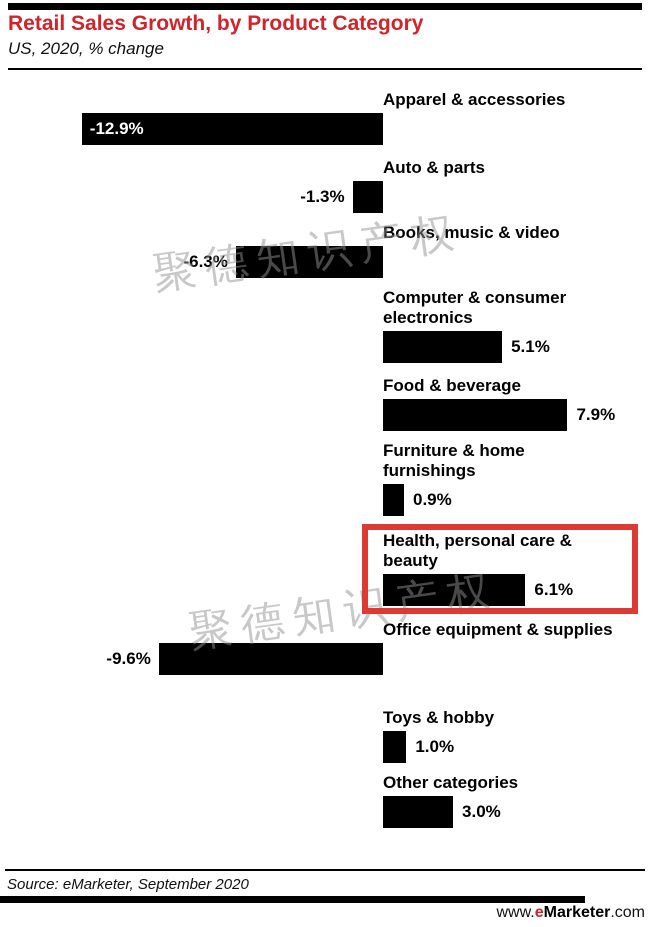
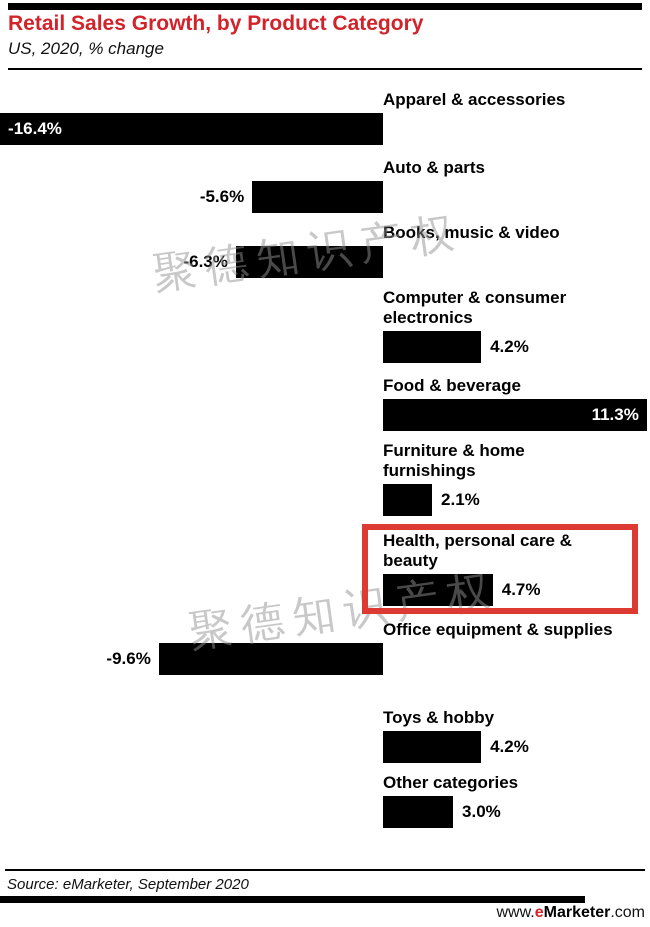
Apparel & accessories: -12.9% -> -16.4%
Auto & parts: -1.3% -> -5.6%
Computer & consumer electronics: 5.1% -> 4.2%
Food & beverage: 7.9% -> 11.3%
Furniture & home furnishings: 0.9% -> 2.1%
Health, personal care & beauty: 6.1% -> 4.7%
Toys & hobby: 1.0% -> 4.2%
